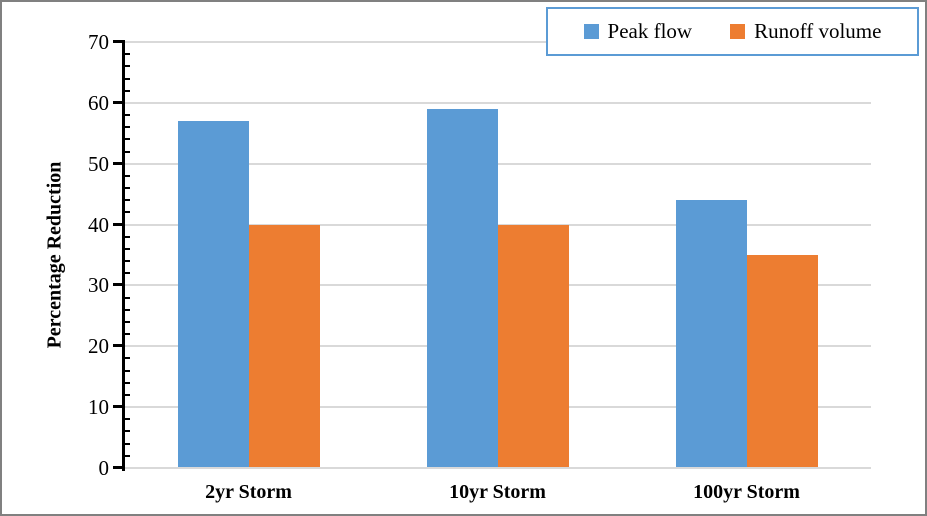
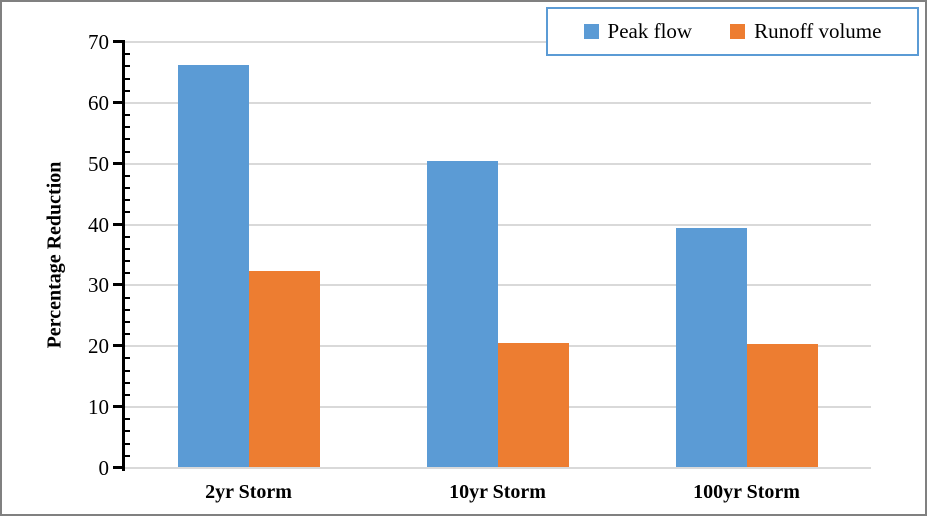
Peak flow/2yr Storm: 57 -> 66
Runoff volume/2yr Storm: 40 -> 32
Peak flow/10yr Storm: 59 -> 50
Runoff volume/10yr Storm: 40 -> 20
Peak flow/100yr Storm: 44 -> 40
Runoff volume/100yr Storm: 35 -> 20
